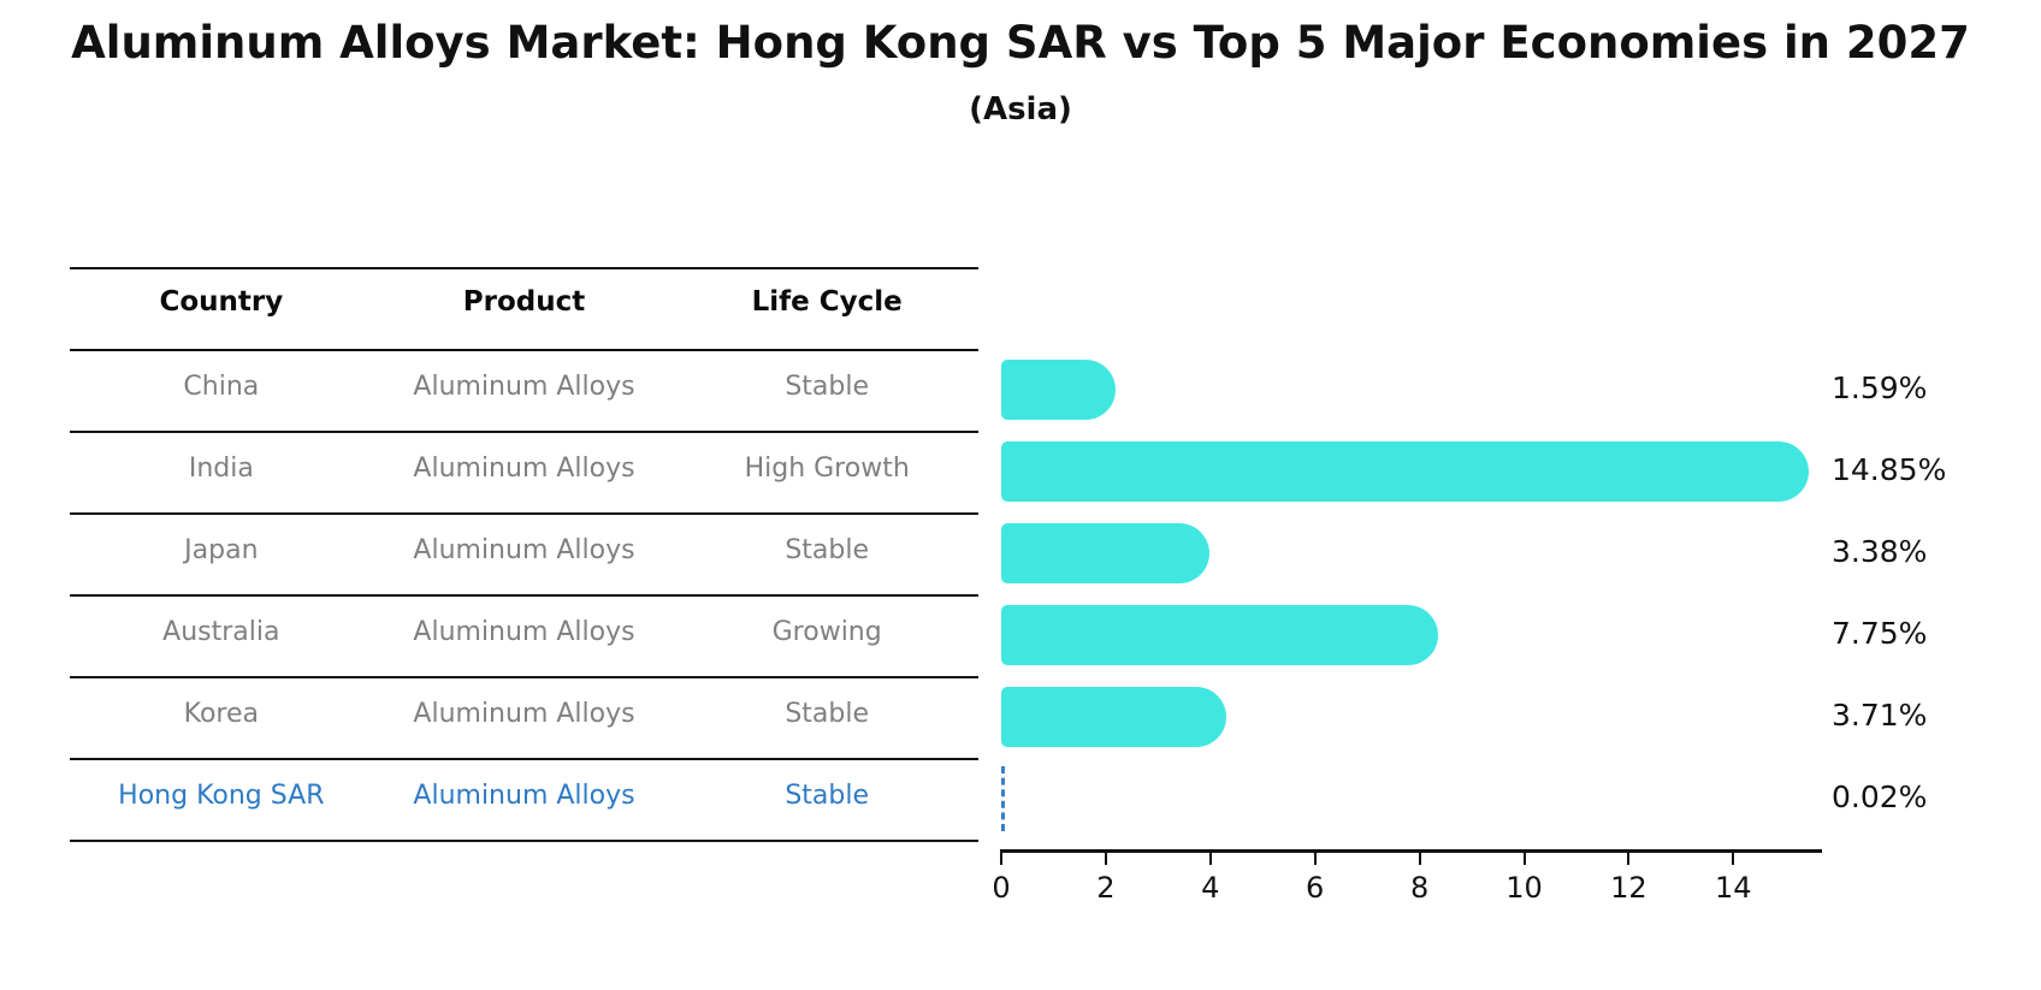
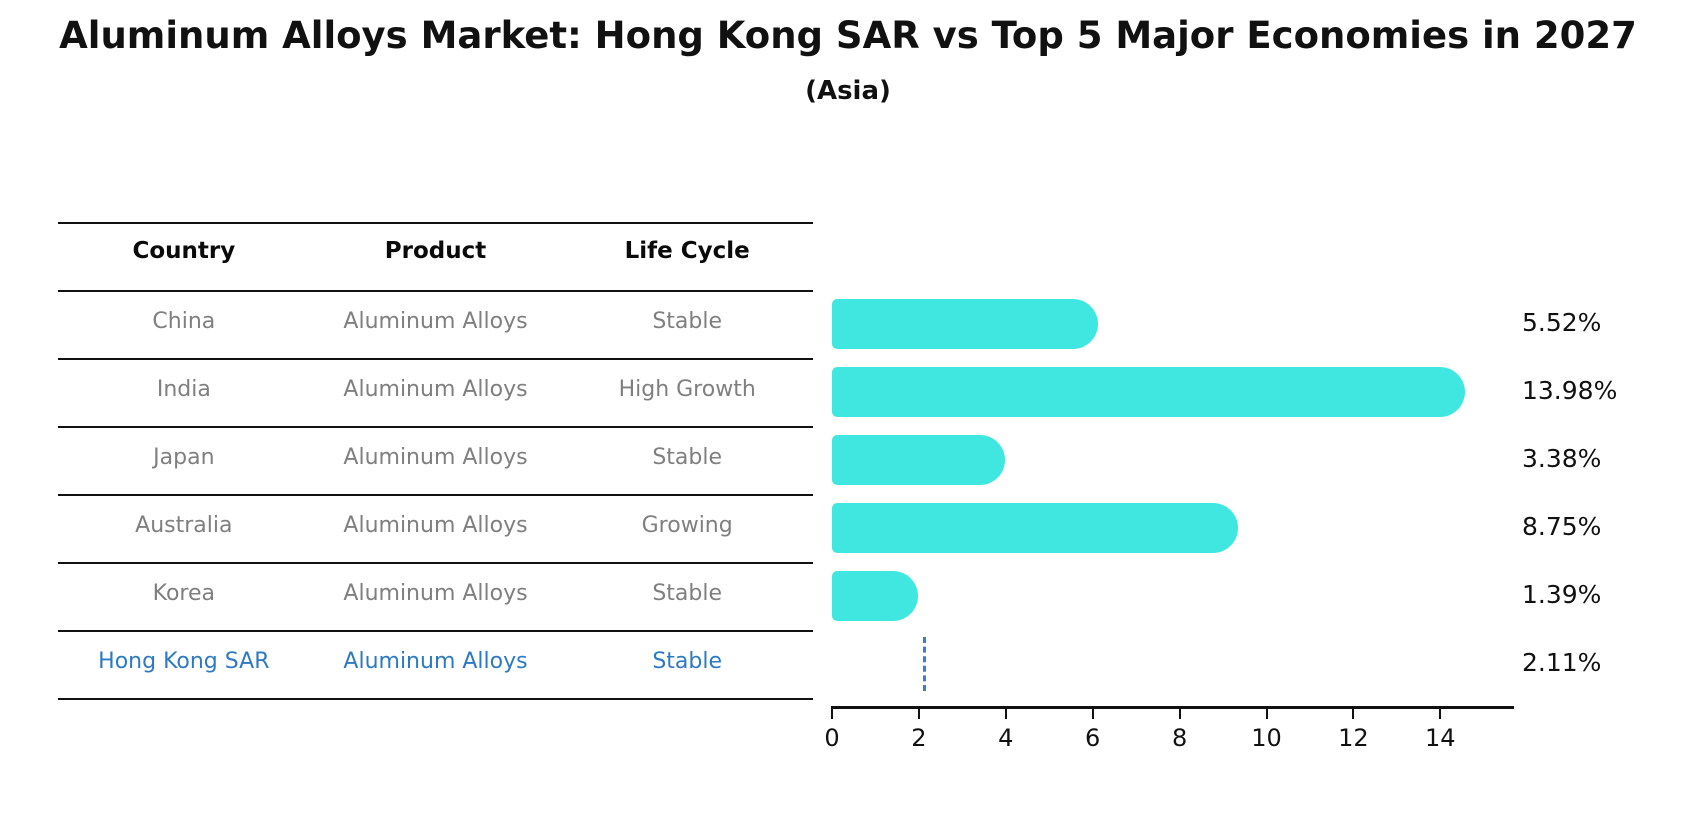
China: 1.59% -> 5.52%
India: 14.85% -> 13.98%
Australia: 7.75% -> 8.75%
Korea: 3.71% -> 1.39%
Hong Kong SAR: 0.02% -> 2.11%
